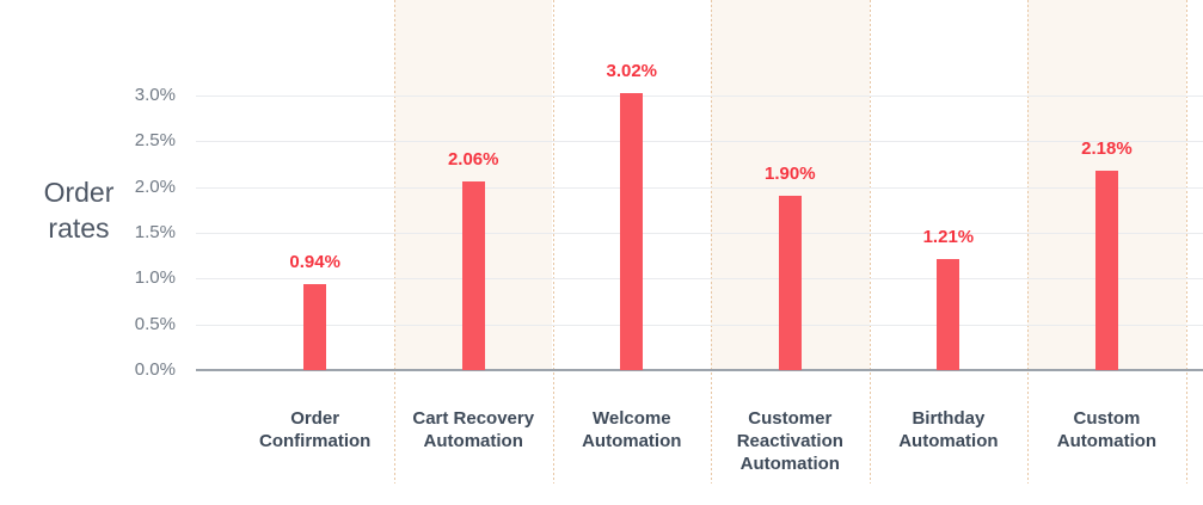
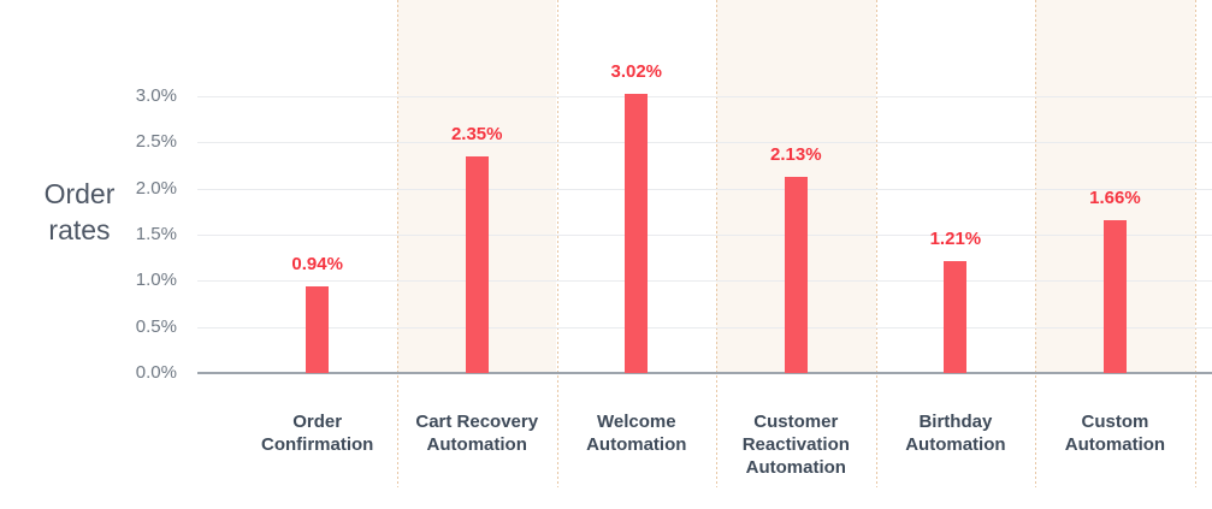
Cart Recovery Automation: 2.06% -> 2.35%
Customer Reactivation Automation: 1.90% -> 2.13%
Custom Automation: 2.18% -> 1.66%
